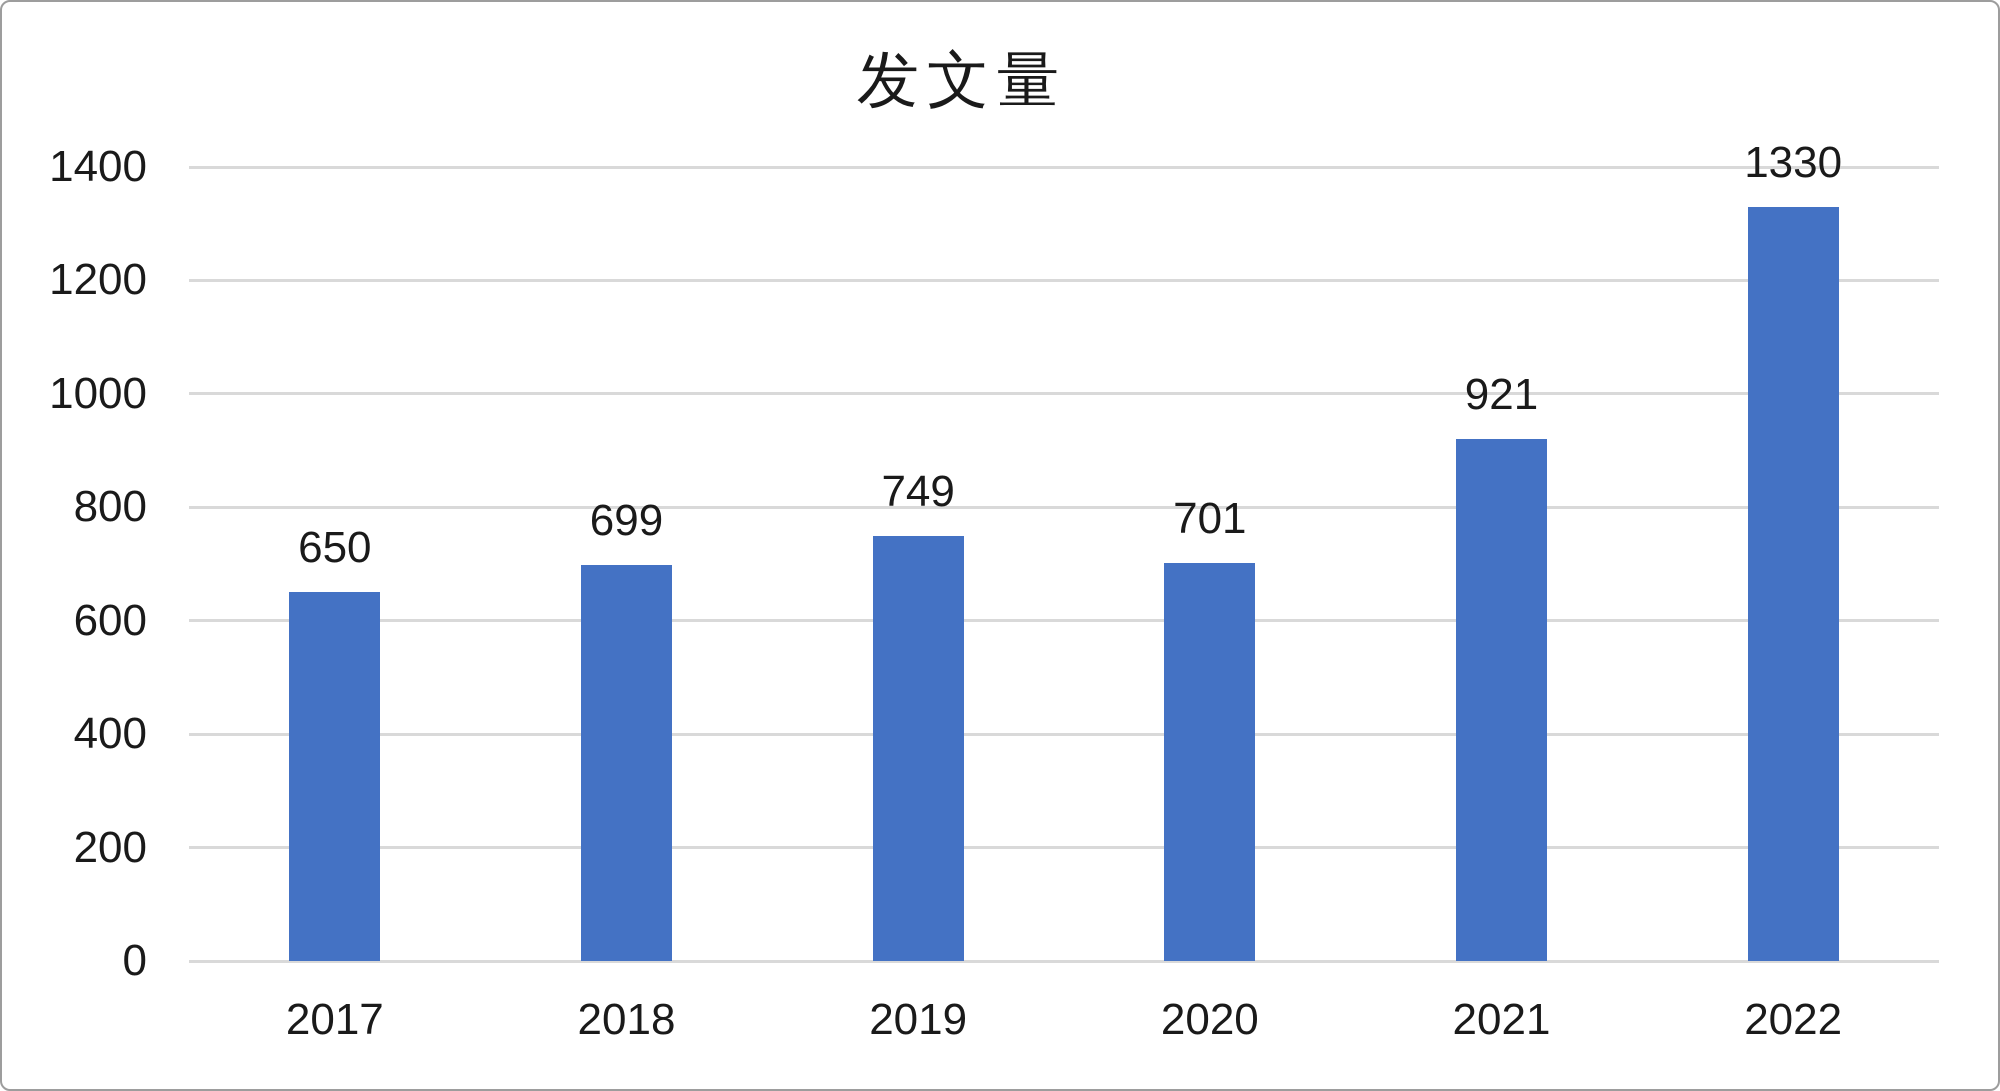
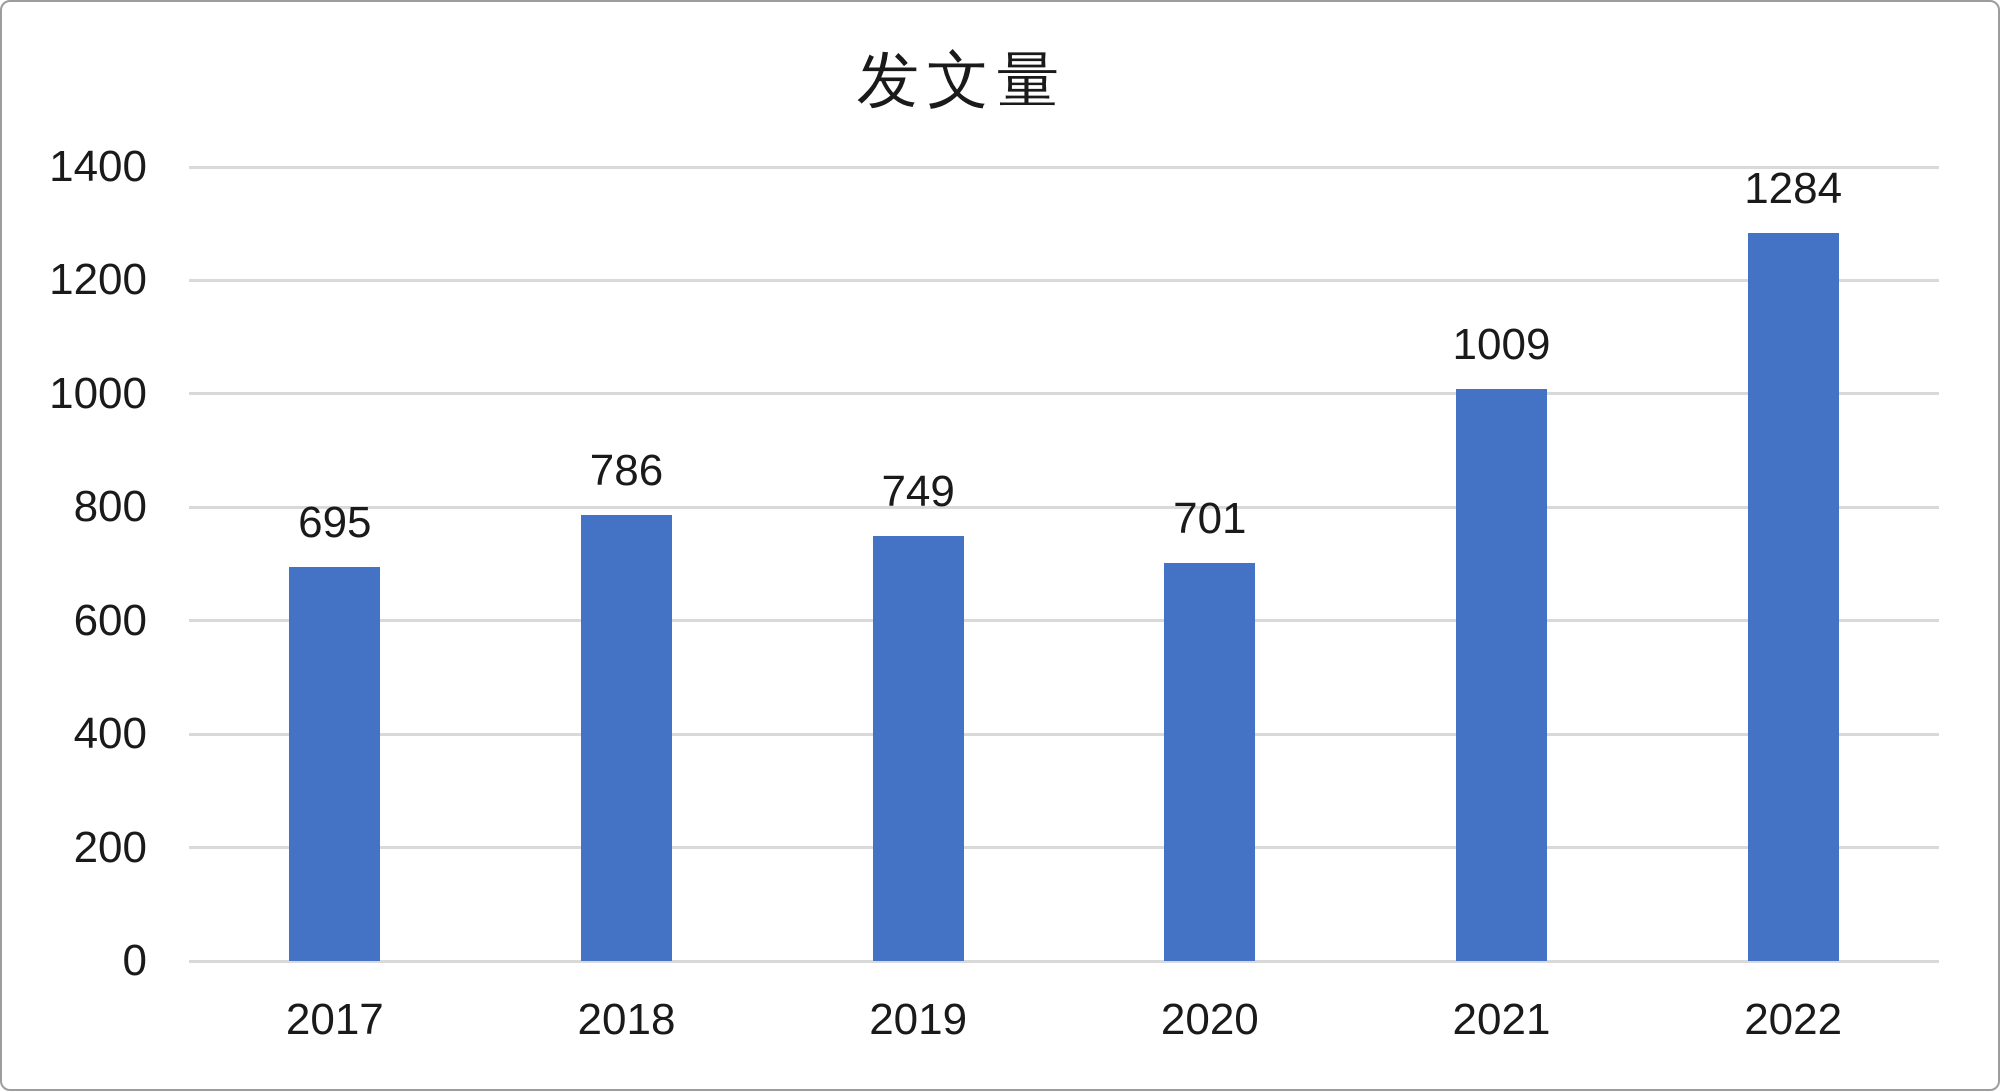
2017: 650 -> 695
2018: 699 -> 786
2021: 921 -> 1009
2022: 1330 -> 1284
